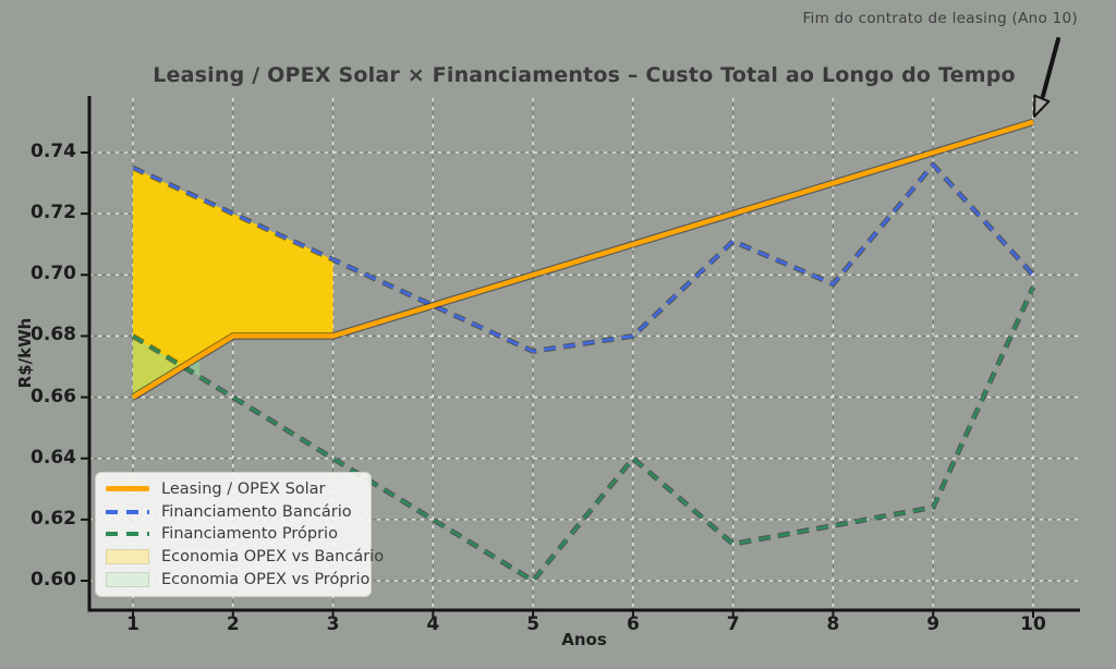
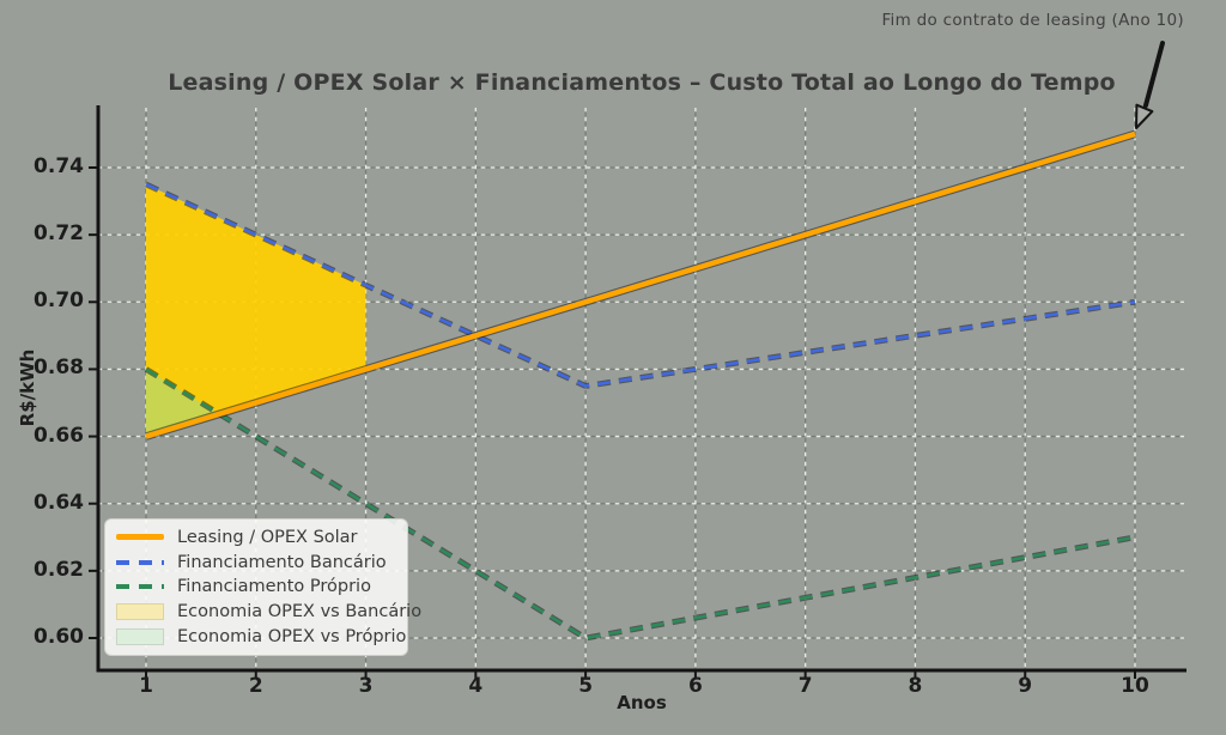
Leasing / OPEX Solar/2: 0.68 -> 0.67
Financiamento Próprio/6: 0.640 -> 0.606
Financiamento Bancário/7: 0.711 -> 0.685
Financiamento Bancário/8: 0.697 -> 0.690
Financiamento Bancário/9: 0.736 -> 0.695
Financiamento Próprio/10: 0.696 -> 0.630
